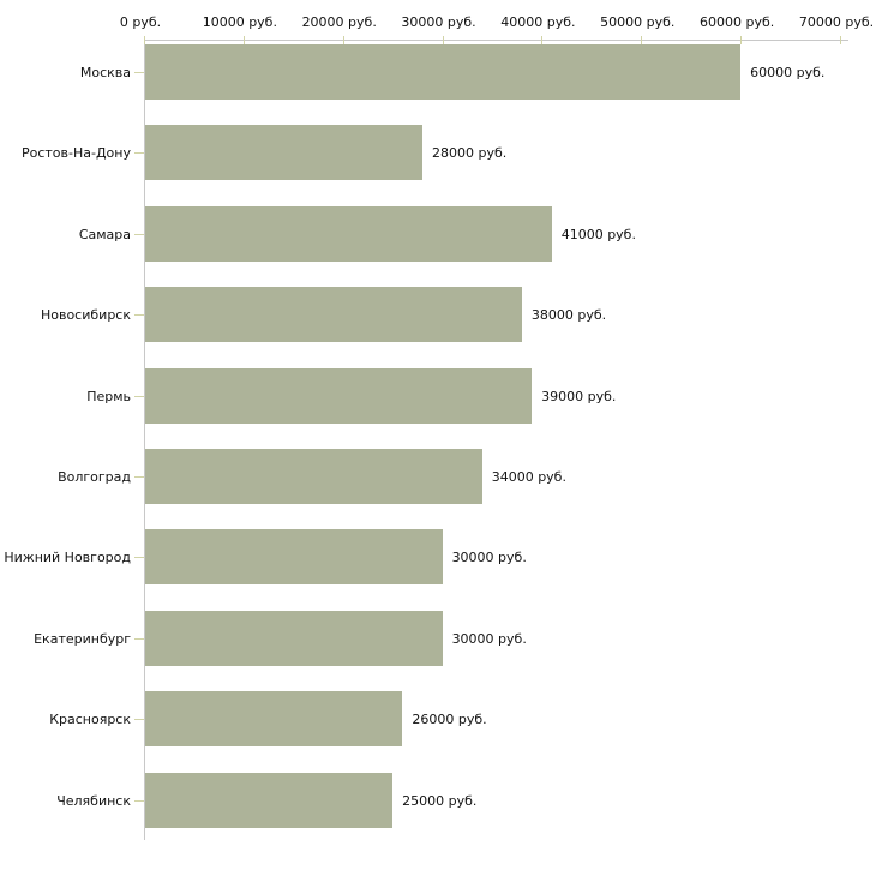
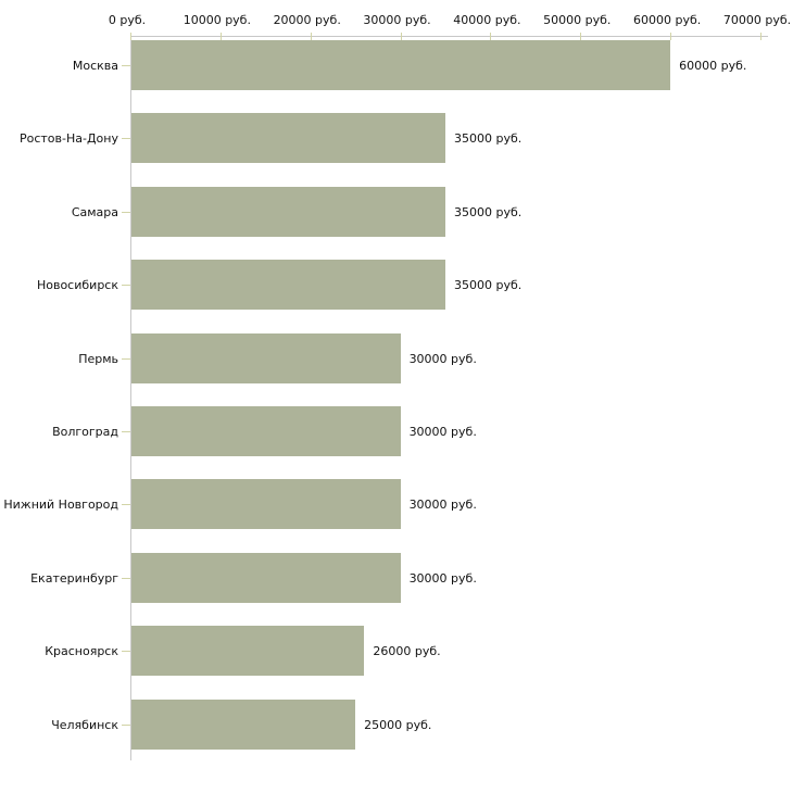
Ростов-На-Дону: 28000 -> 35000
Самара: 41000 -> 35000
Новосибирск: 38000 -> 35000
Пермь: 39000 -> 30000
Волгоград: 34000 -> 30000
